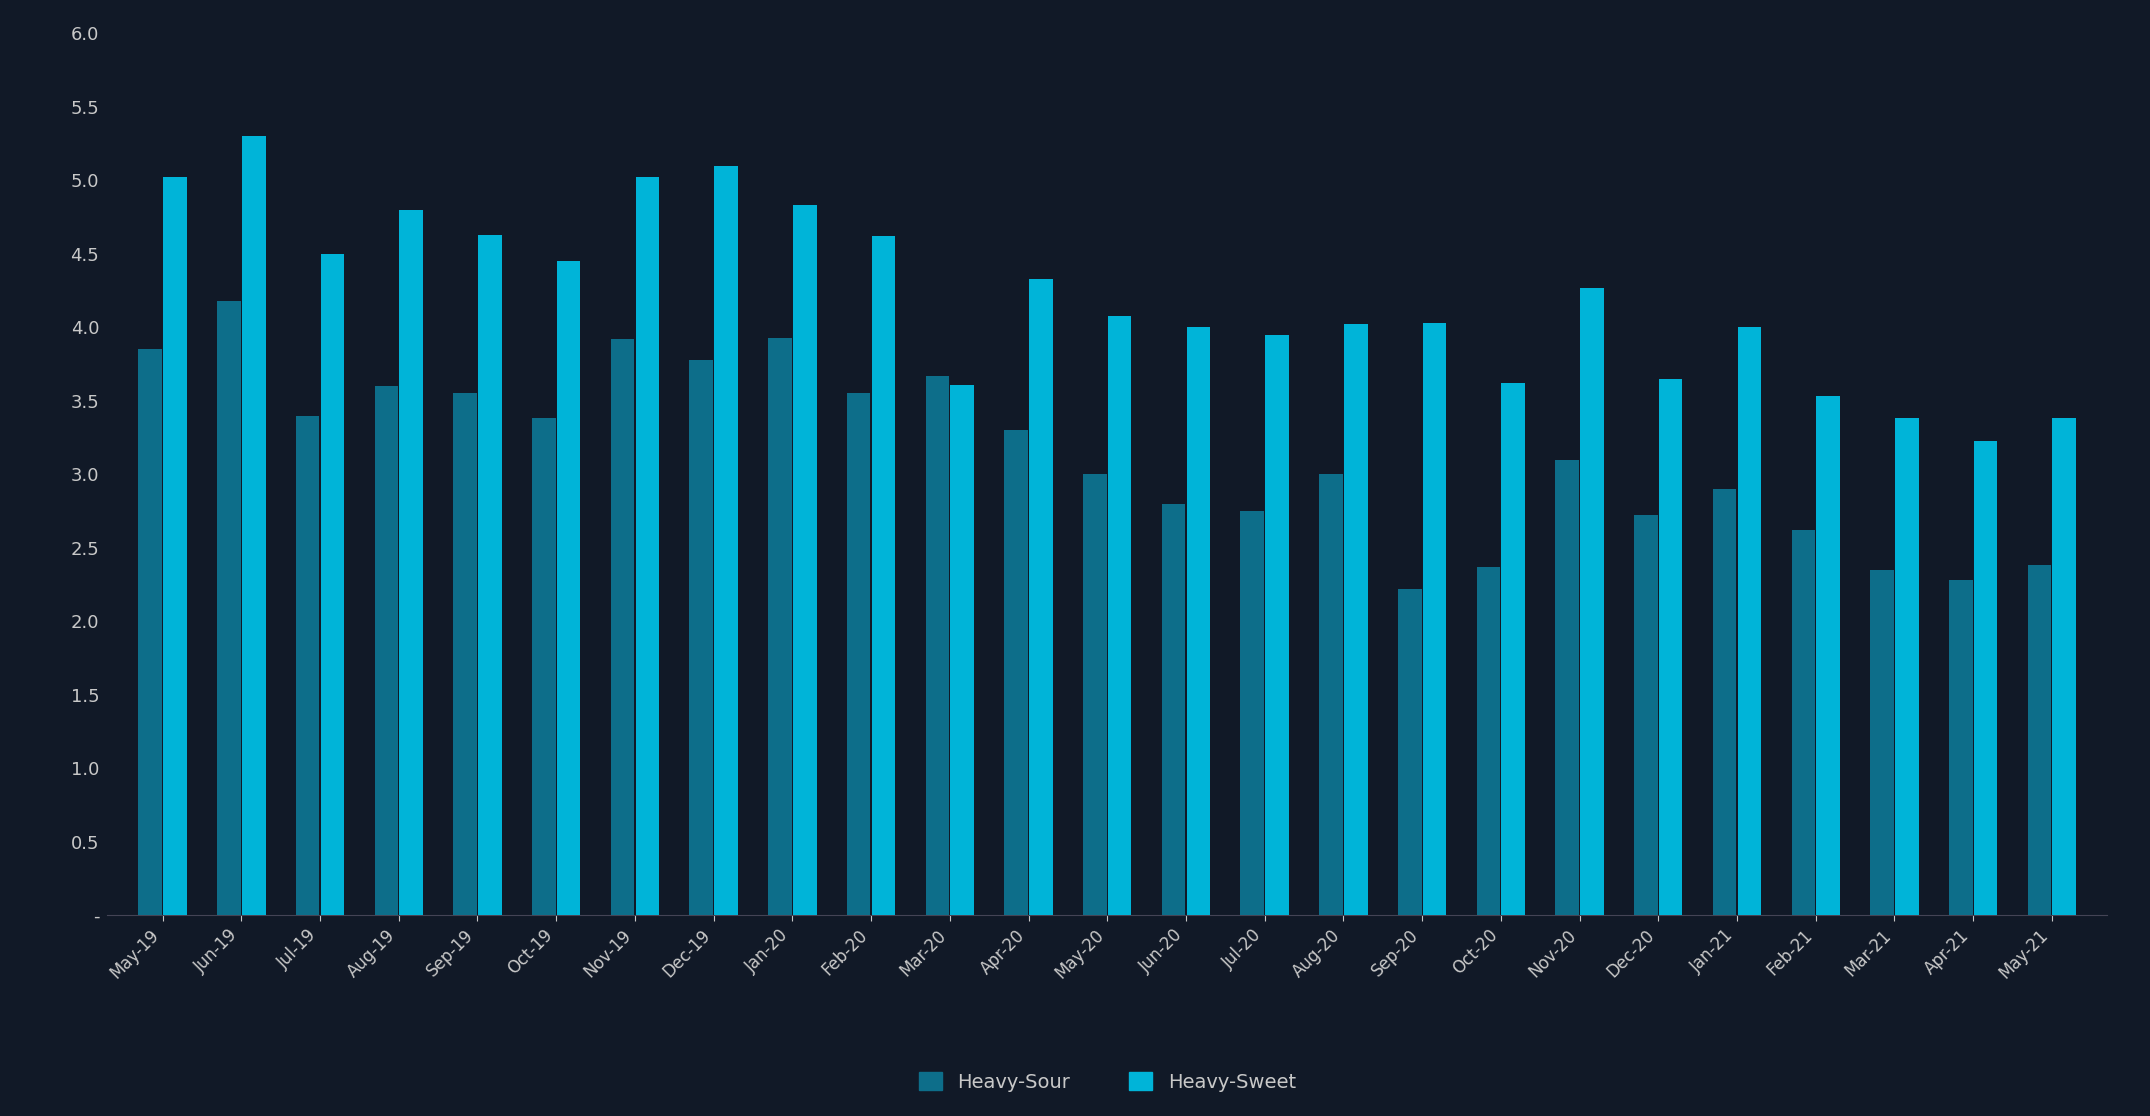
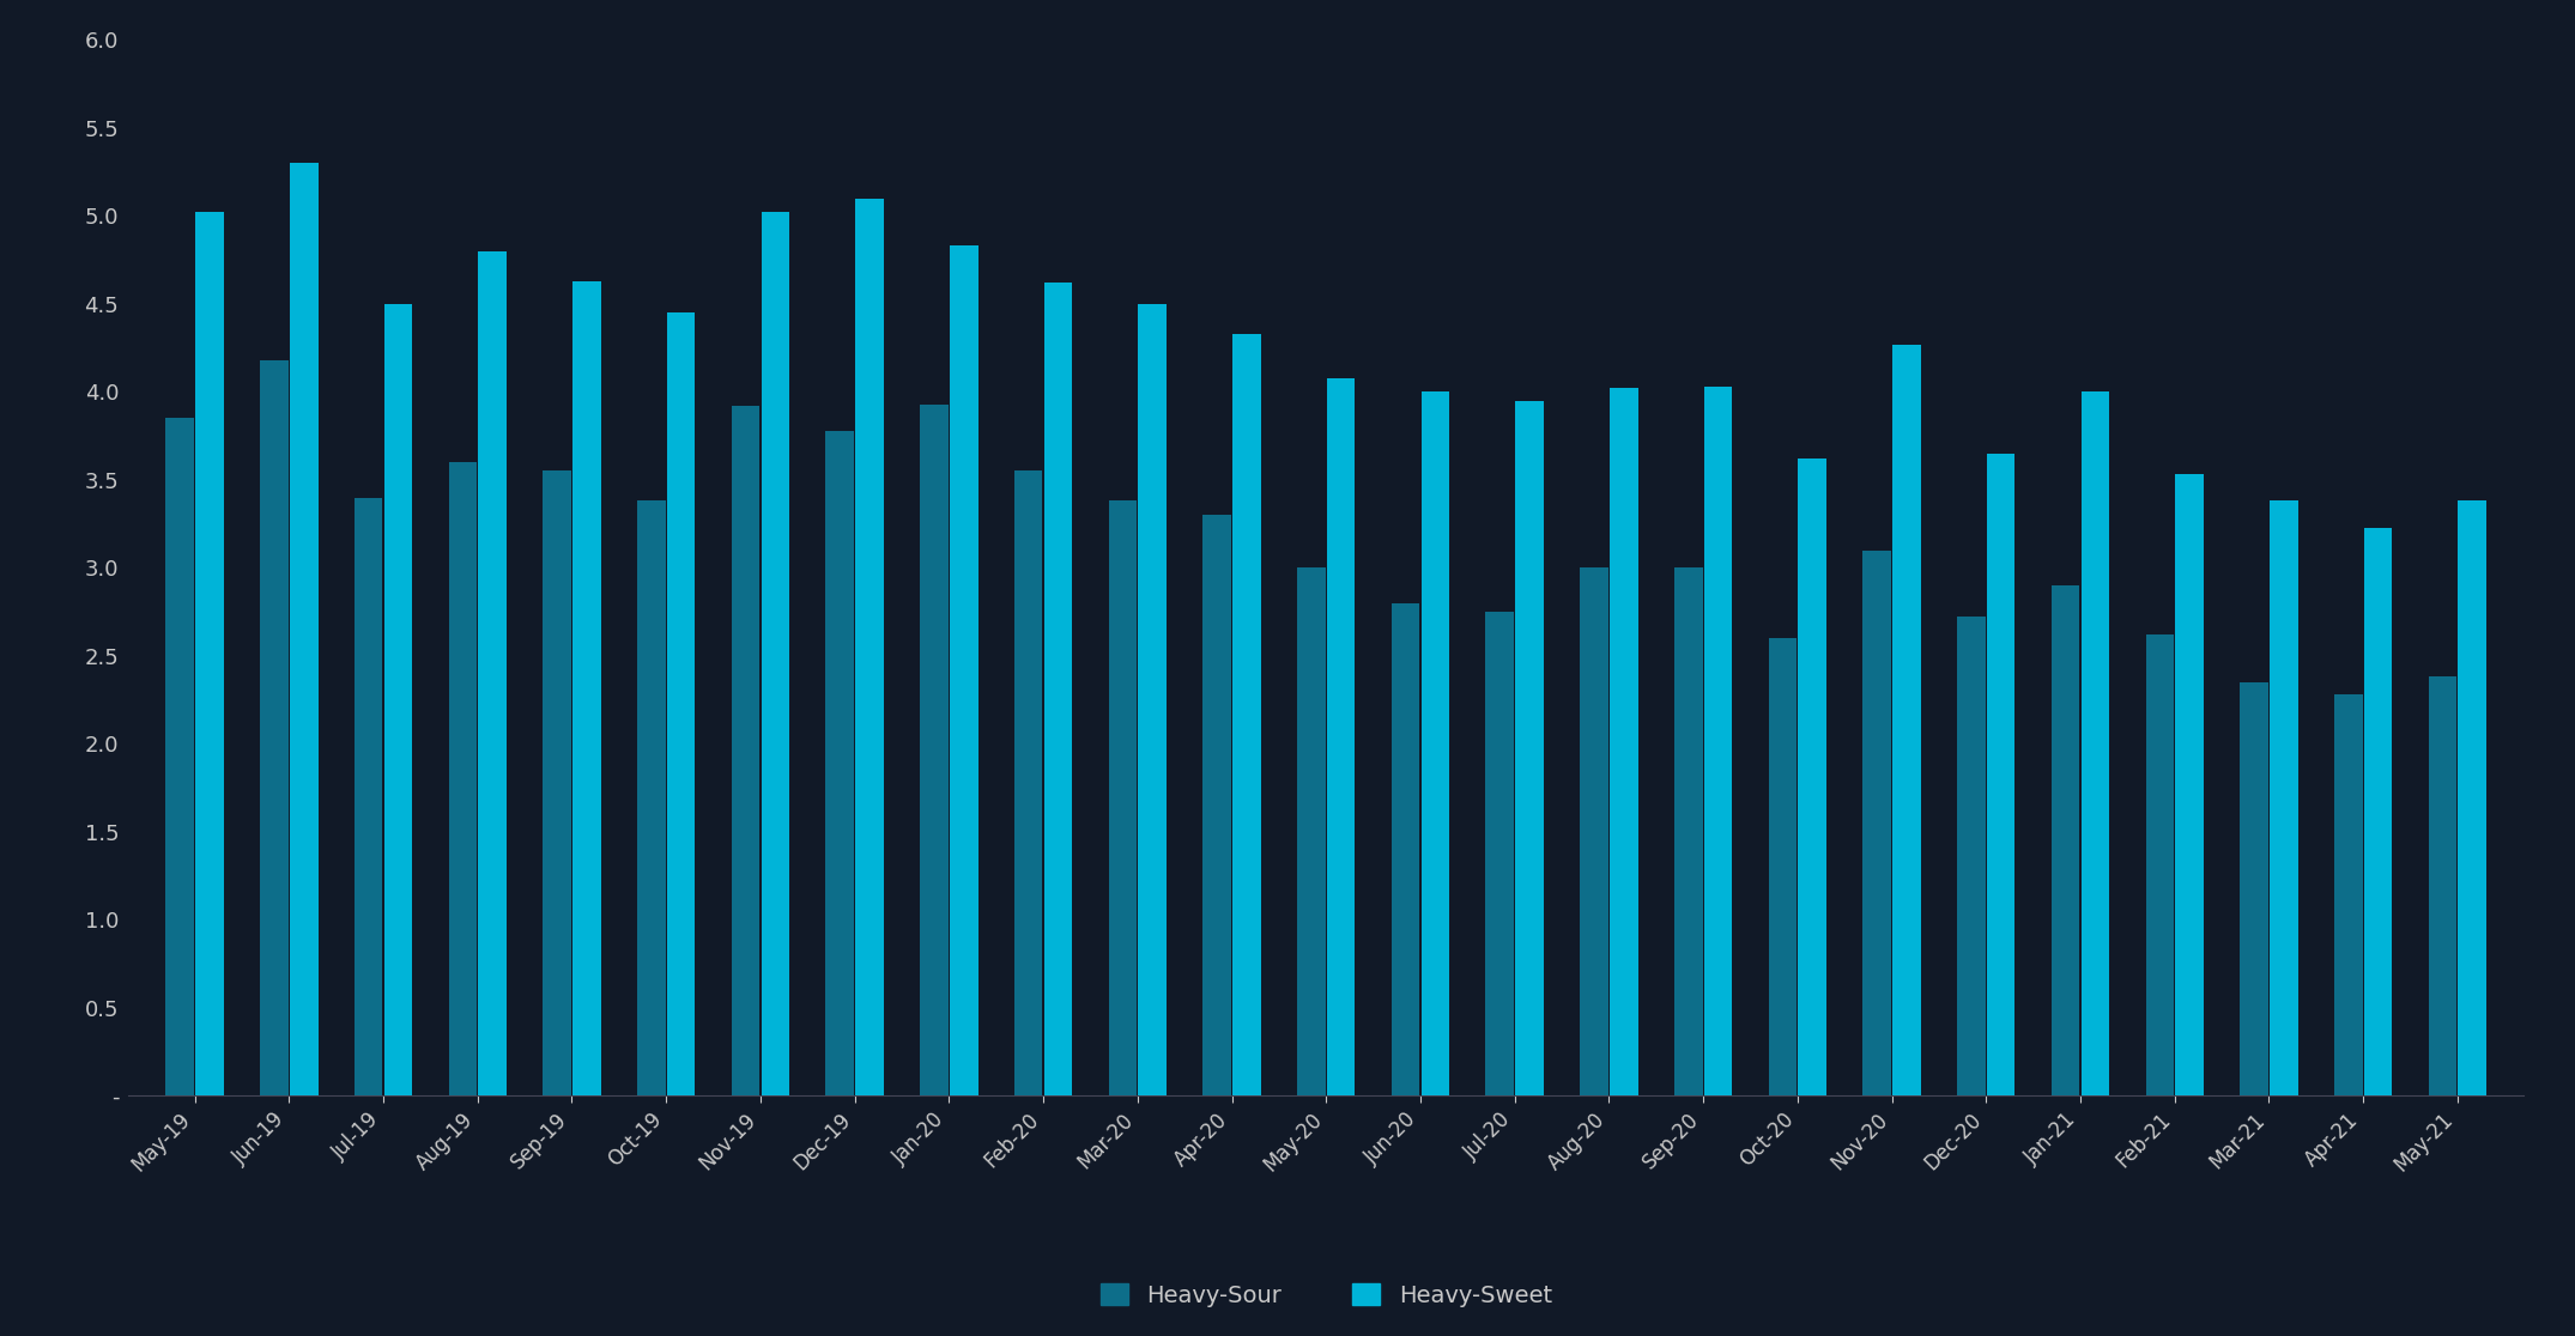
Heavy-Sour/Mar-20: 3.67 -> 3.38
Heavy-Sweet/Mar-20: 3.61 -> 4.50
Heavy-Sour/Sep-20: 2.22 -> 3.00
Heavy-Sour/Oct-20: 2.37 -> 2.60
